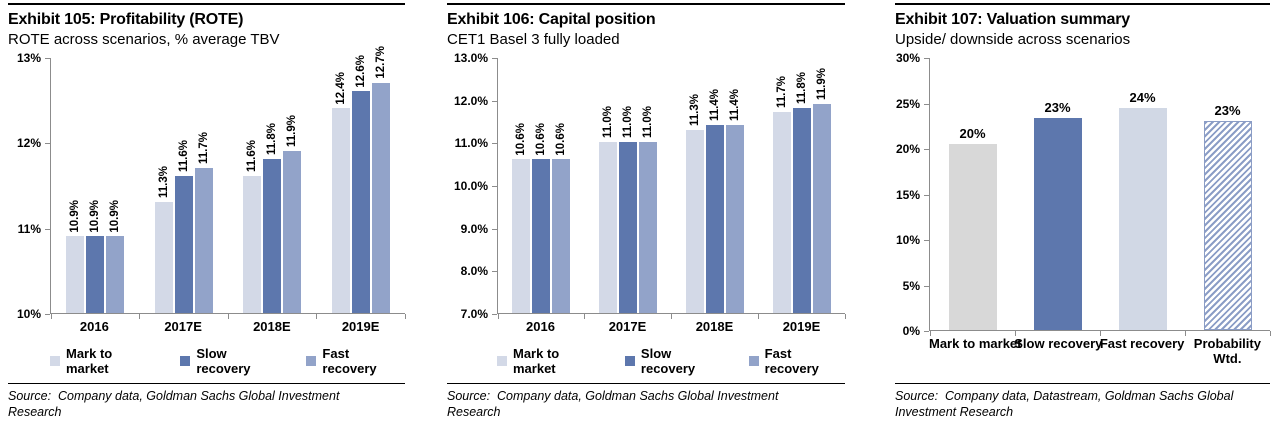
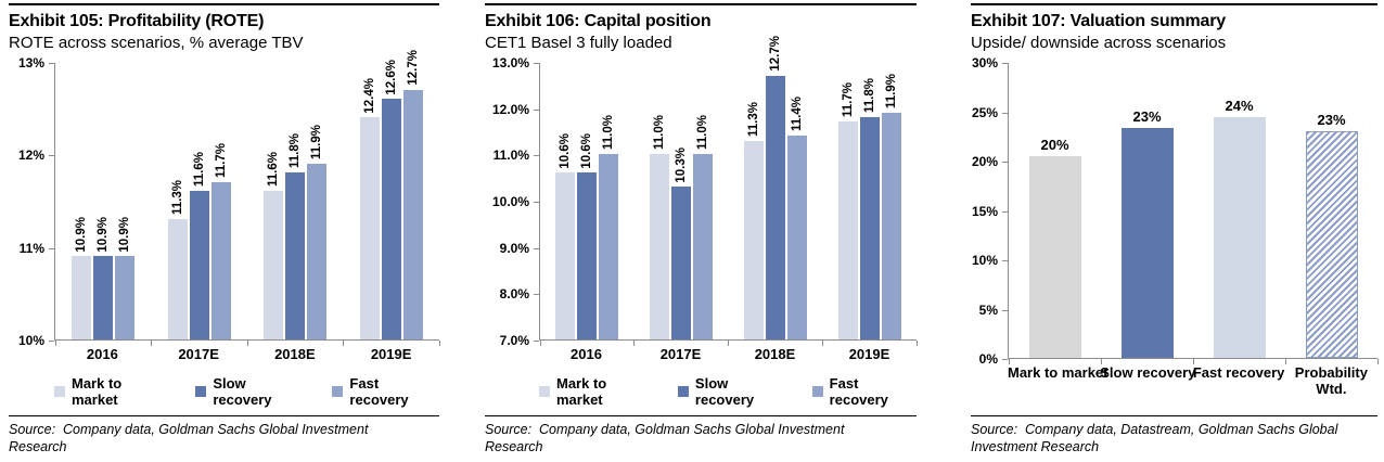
Exhibit 106: Capital position/Fast recovery/2016: 10.6% -> 11.0%
Exhibit 106: Capital position/Slow recovery/2017E: 11.0% -> 10.3%
Exhibit 106: Capital position/Slow recovery/2018E: 11.4% -> 12.7%
